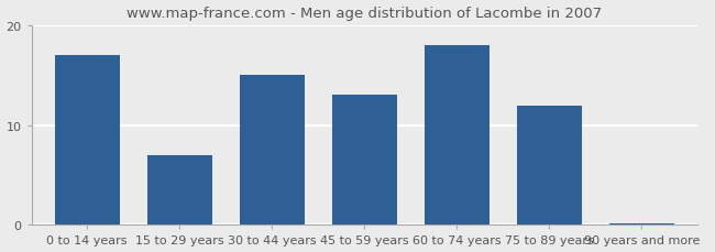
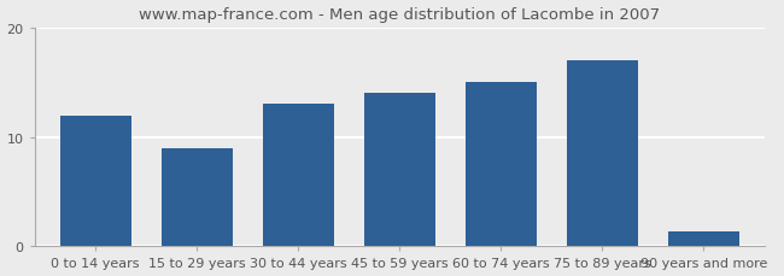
0 to 14 years: 17.0 -> 12.0
15 to 29 years: 7.0 -> 9.0
30 to 44 years: 15.0 -> 13.0
45 to 59 years: 13.0 -> 14.0
60 to 74 years: 18.0 -> 15.0
75 to 89 years: 12.0 -> 17.0
90 years and more: 0.2 -> 1.4
